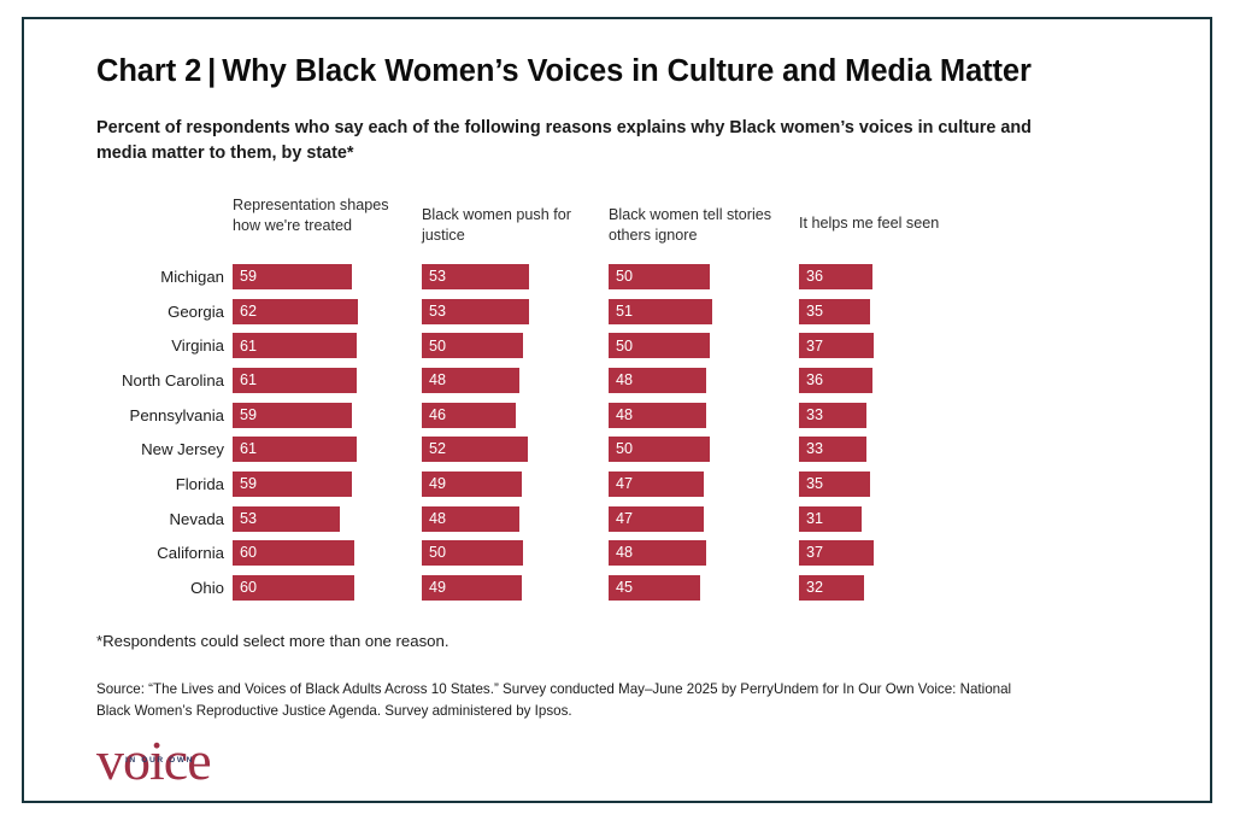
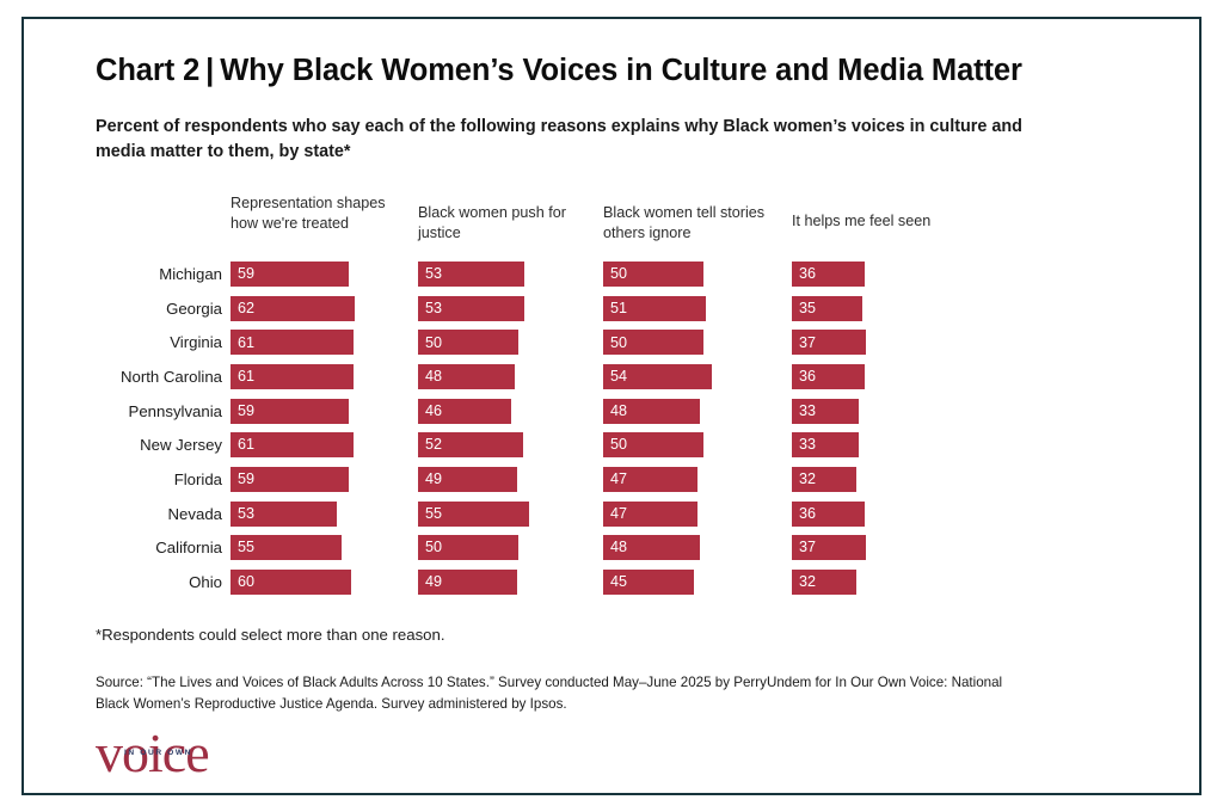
Black women tell stories others ignore/North Carolina: 48 -> 54
It helps me feel seen/Florida: 35 -> 32
Black women push for justice/Nevada: 48 -> 55
It helps me feel seen/Nevada: 31 -> 36
Representation shapes how we're treated/California: 60 -> 55
